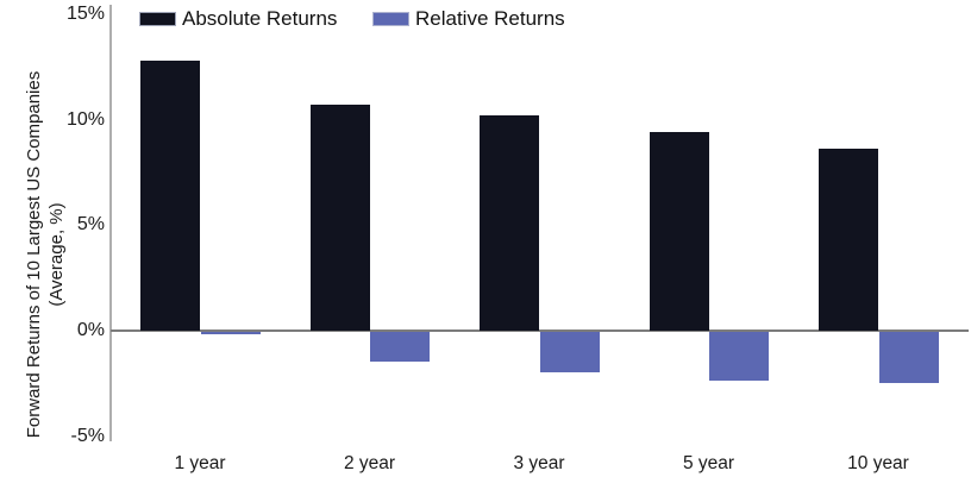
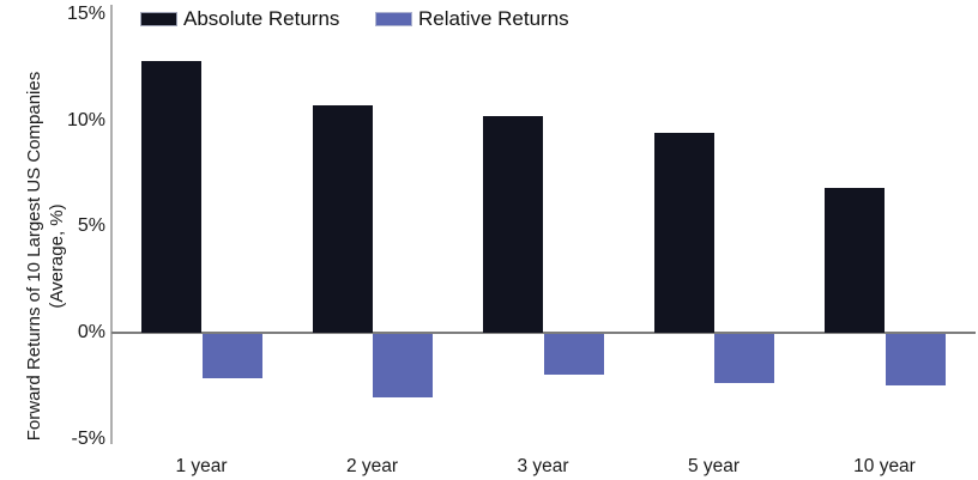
Relative Returns/1 year: -0.1% -> -2.1%
Relative Returns/2 year: -1.4% -> -3.0%
Absolute Returns/10 year: 8.6% -> 6.8%
